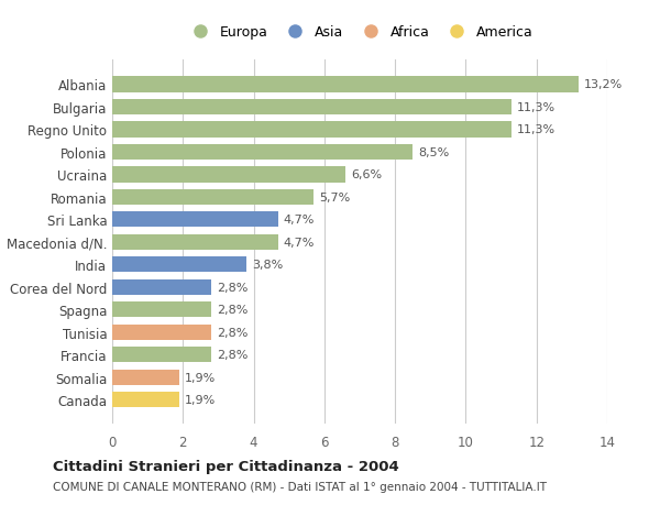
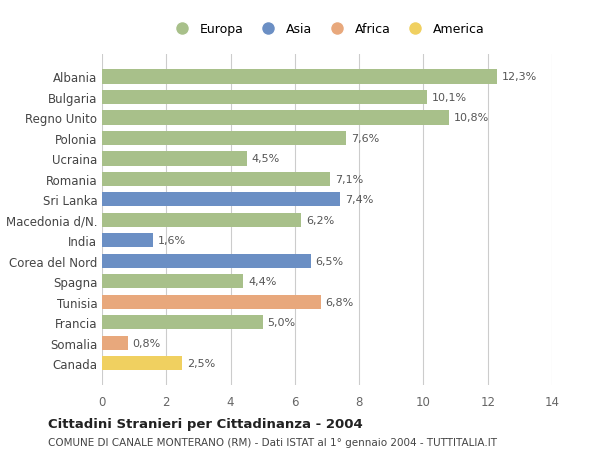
Albania: 13,2% -> 12,3%
Bulgaria: 11,3% -> 10,1%
Regno Unito: 11,3% -> 10,8%
Polonia: 8,5% -> 7,6%
Ucraina: 6,6% -> 4,5%
Romania: 5,7% -> 7,1%
Sri Lanka: 4,7% -> 7,4%
Macedonia d/N.: 4,7% -> 6,2%
India: 3,8% -> 1,6%
Corea del Nord: 2,8% -> 6,5%
Spagna: 2,8% -> 4,4%
Tunisia: 2,8% -> 6,8%
Francia: 2,8% -> 5,0%
Somalia: 1,9% -> 0,8%
Canada: 1,9% -> 2,5%
